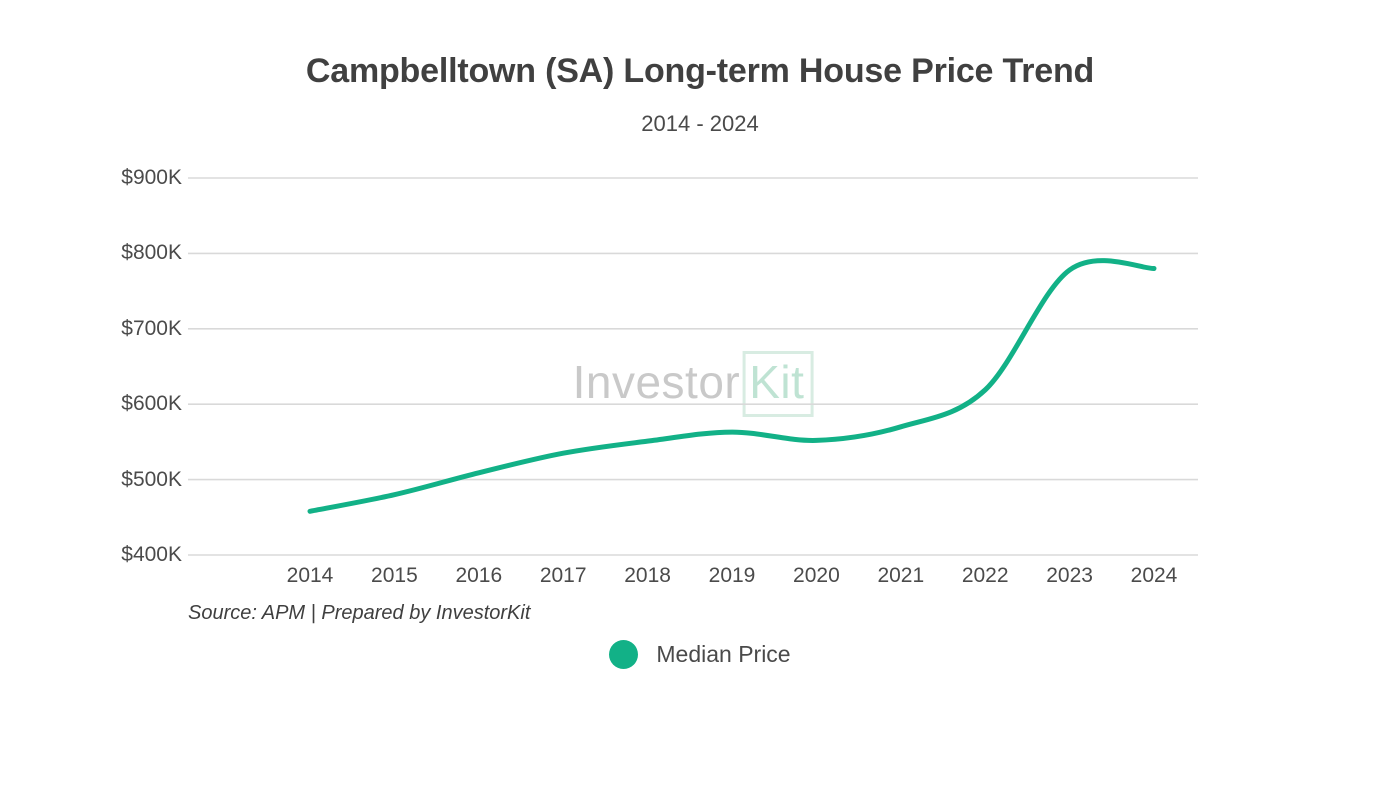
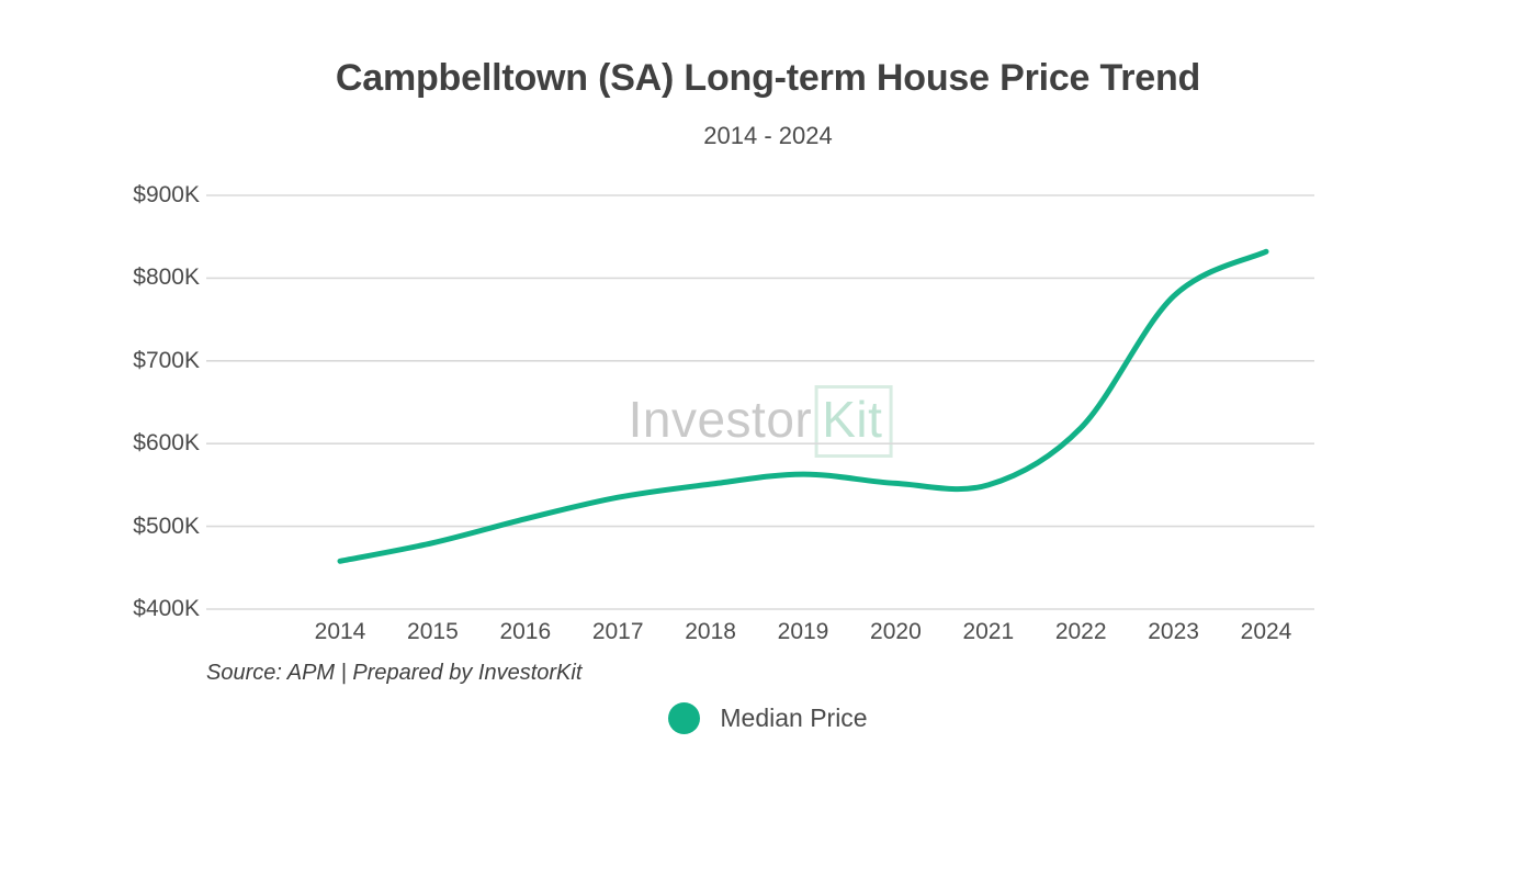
2021: $570K -> $550K
2024: $780K -> $830K
